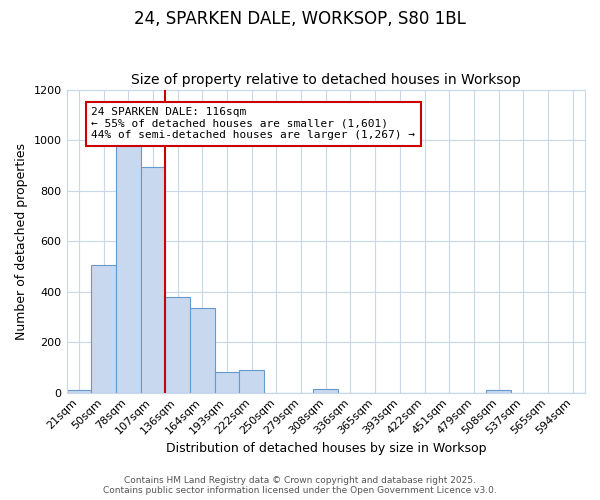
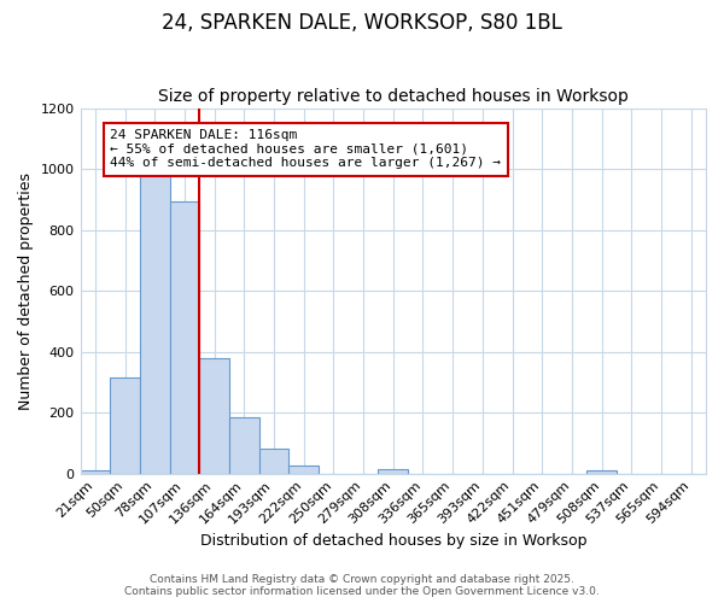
50sqm: 505 -> 315
164sqm: 335 -> 185
222sqm: 90 -> 25
